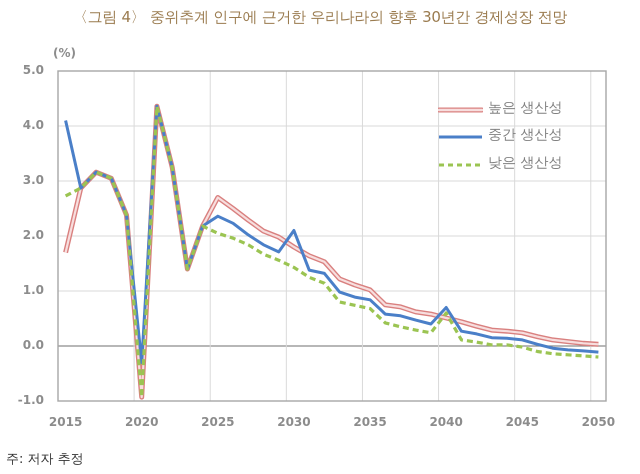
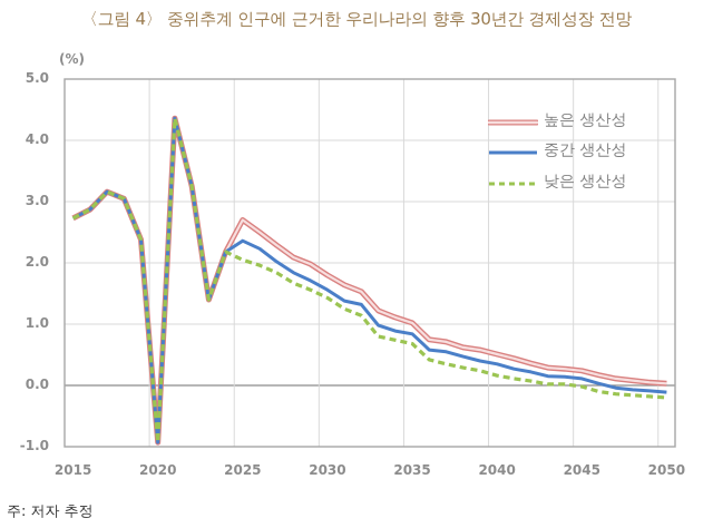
높은 생산성/2015: 1.7 -> 2.7
중간 생산성/2015: 4.1 -> 2.7
중간 생산성/2020: -0.3 -> -0.9
중간 생산성/2030: 2.1 -> 1.6
중간 생산성/2040: 0.7 -> 0.3
낮은 생산성/2040: 0.6 -> 0.2
